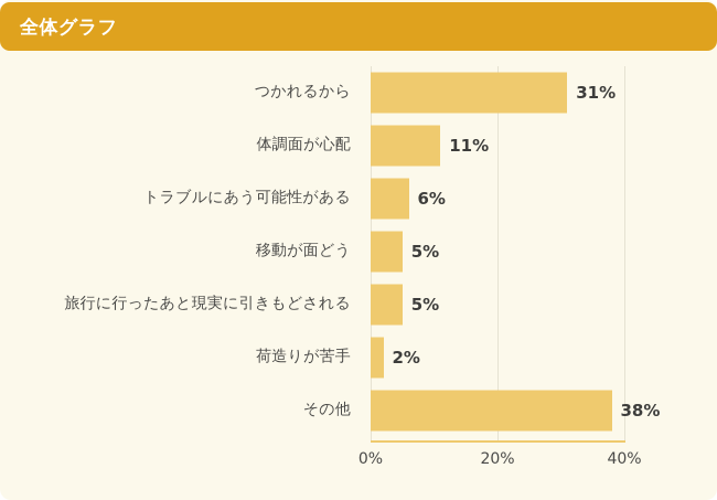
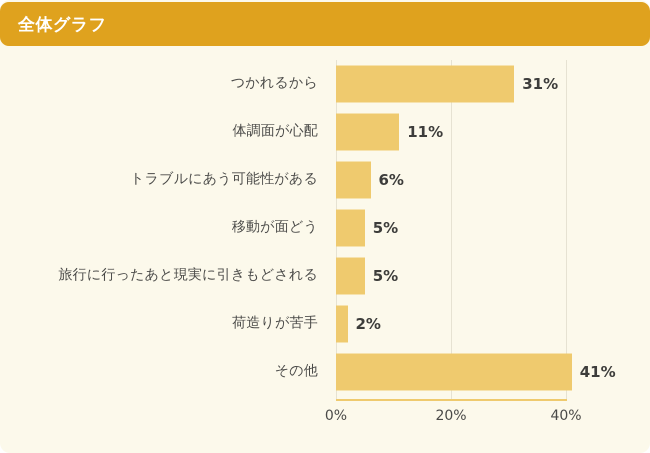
その他: 38% -> 41%
